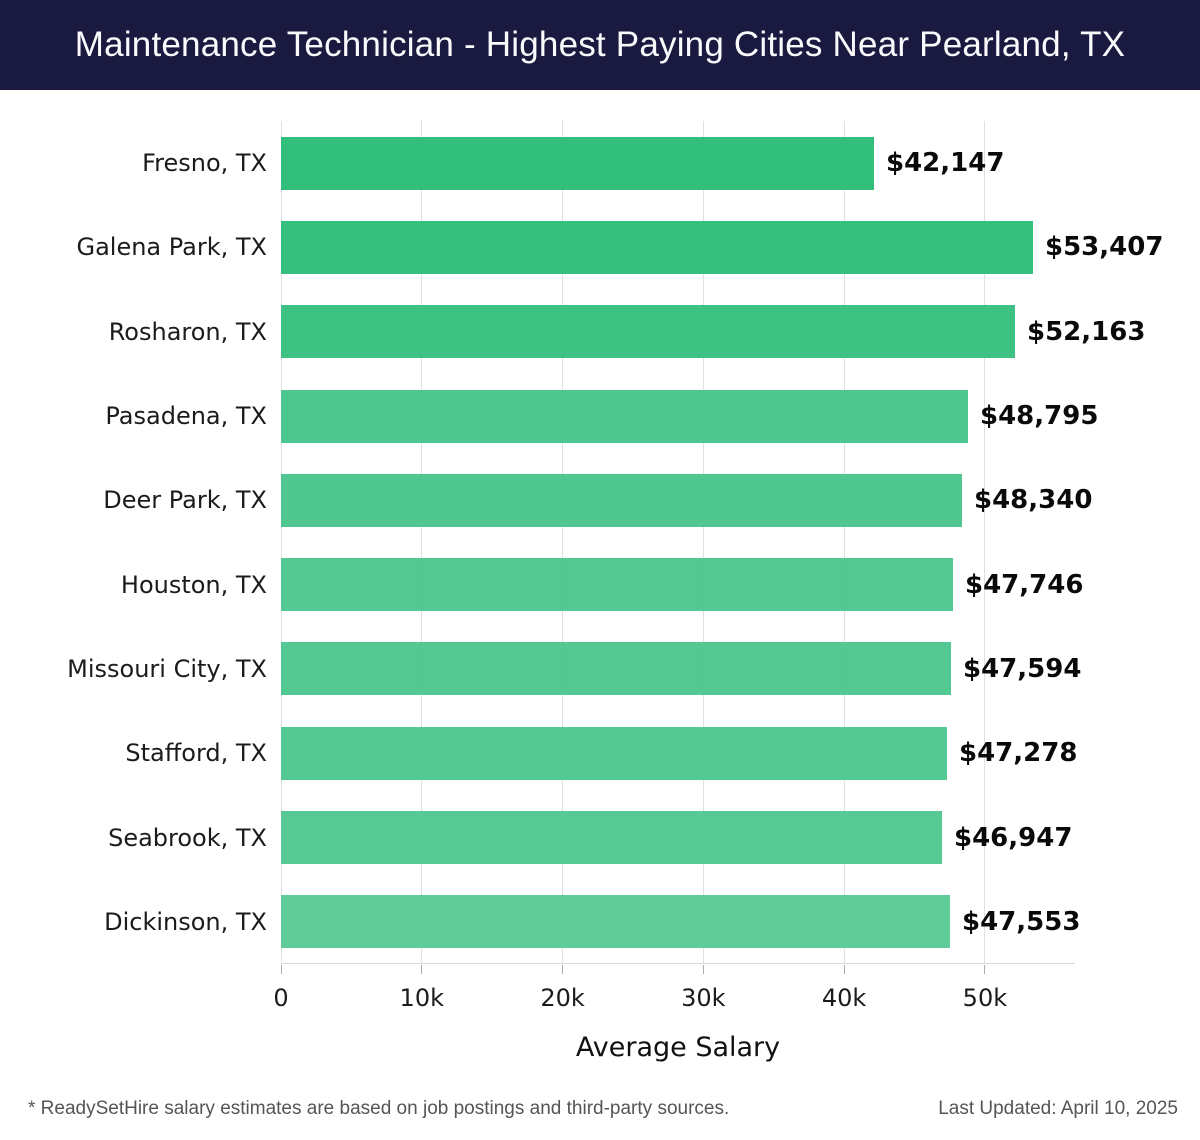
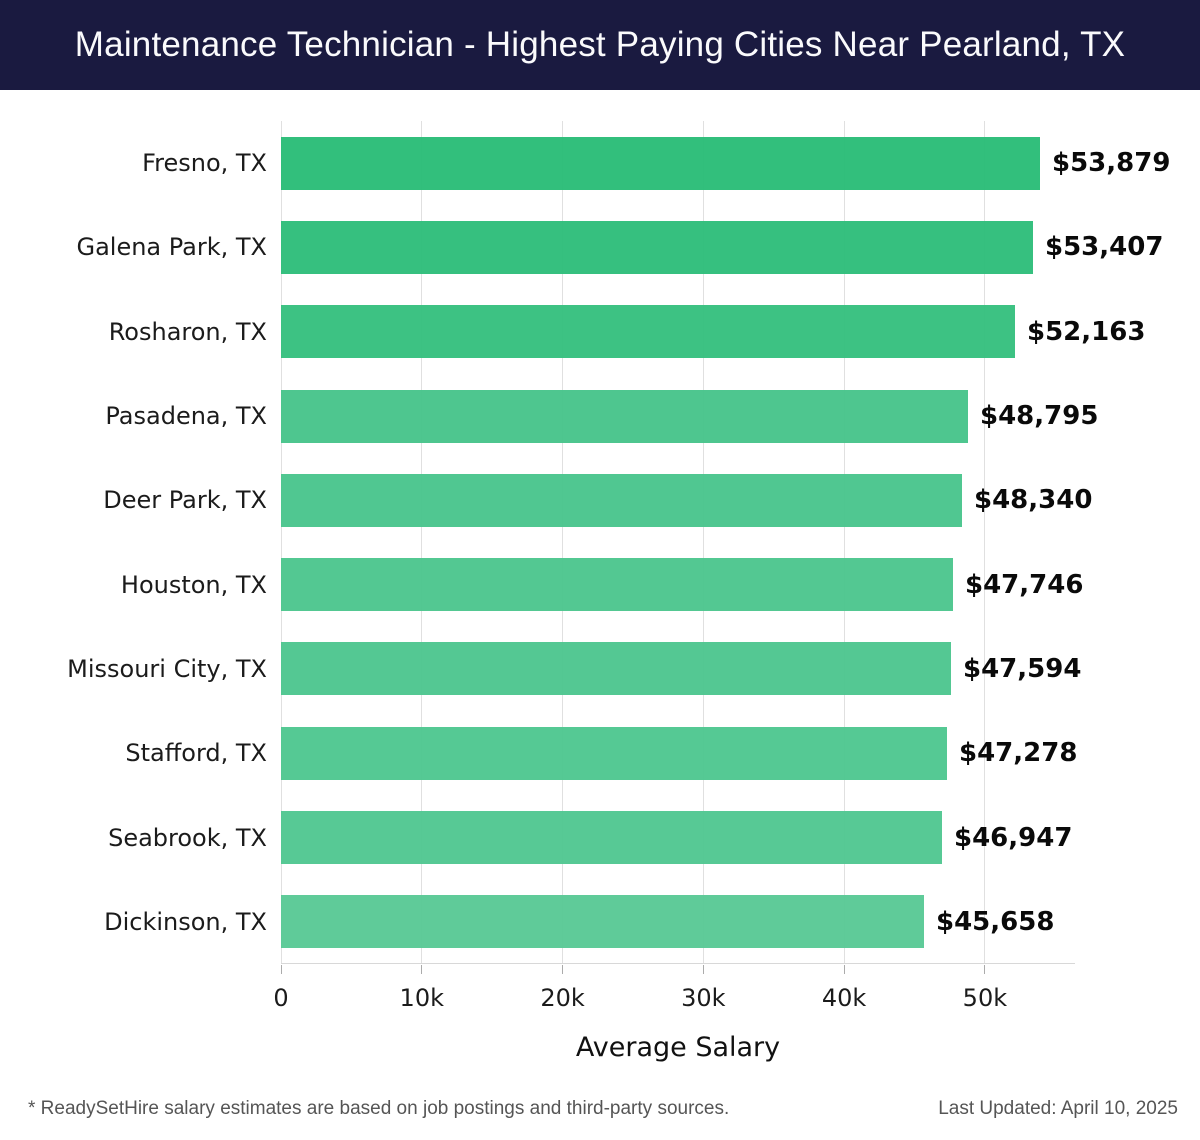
Fresno, TX: $42,147 -> $53,879
Dickinson, TX: $47,553 -> $45,658
